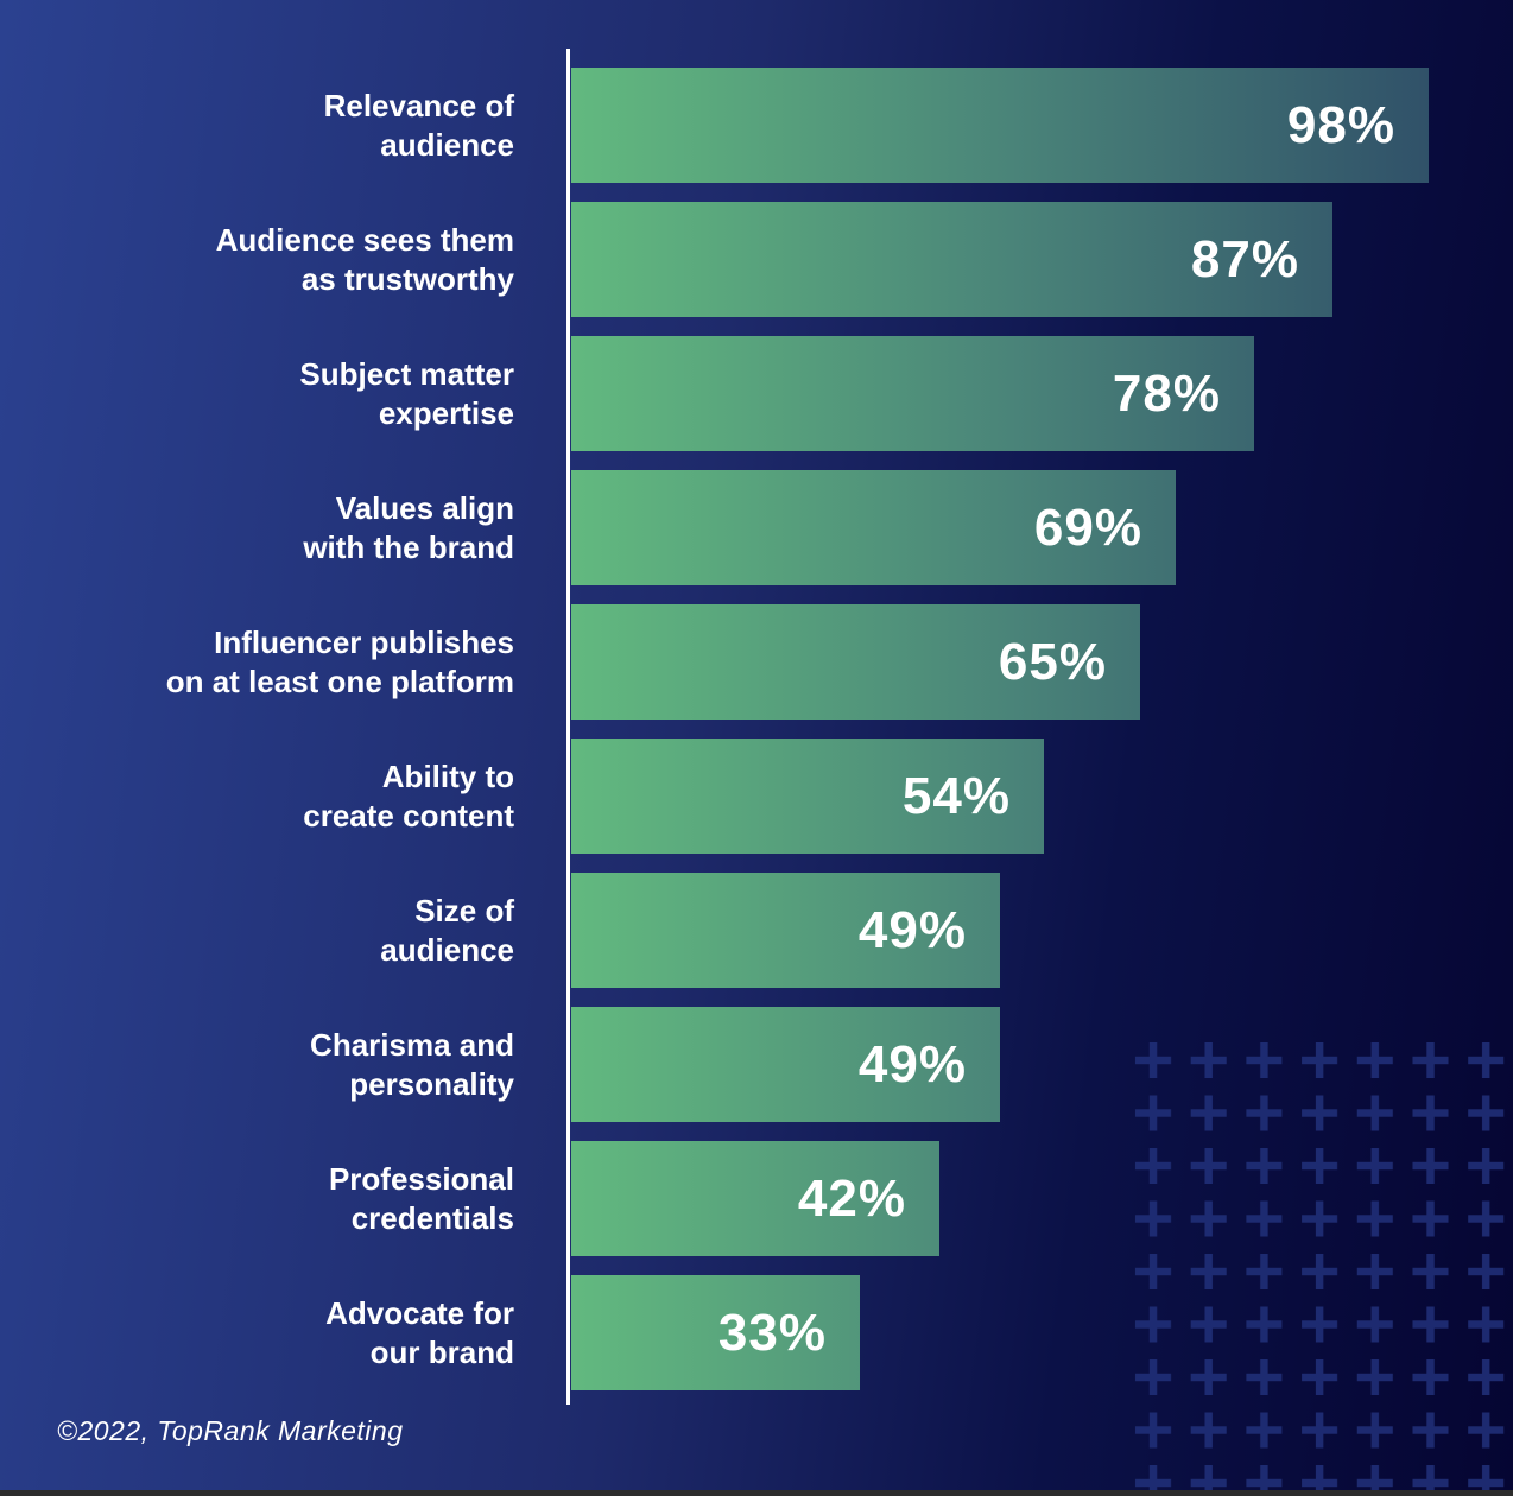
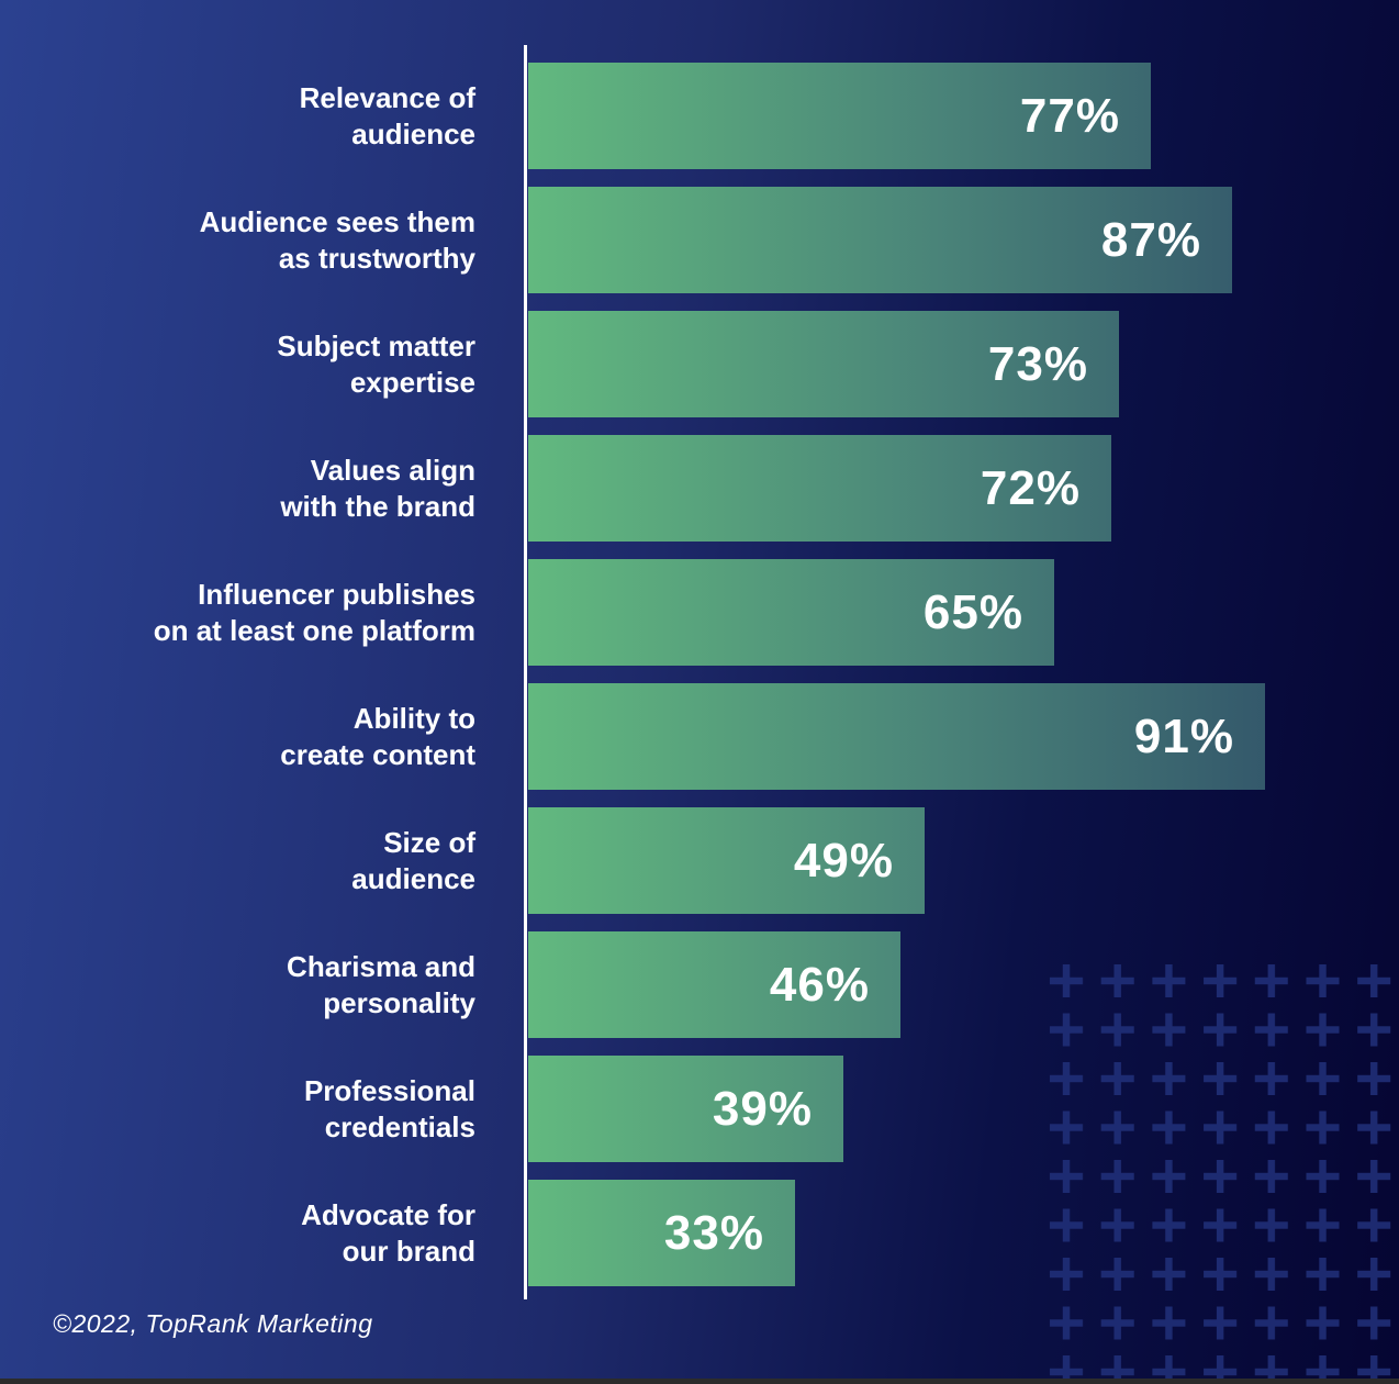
Relevance of audience: 98% -> 77%
Subject matter expertise: 78% -> 73%
Values align with the brand: 69% -> 72%
Ability to create content: 54% -> 91%
Charisma and personality: 49% -> 46%
Professional credentials: 42% -> 39%
